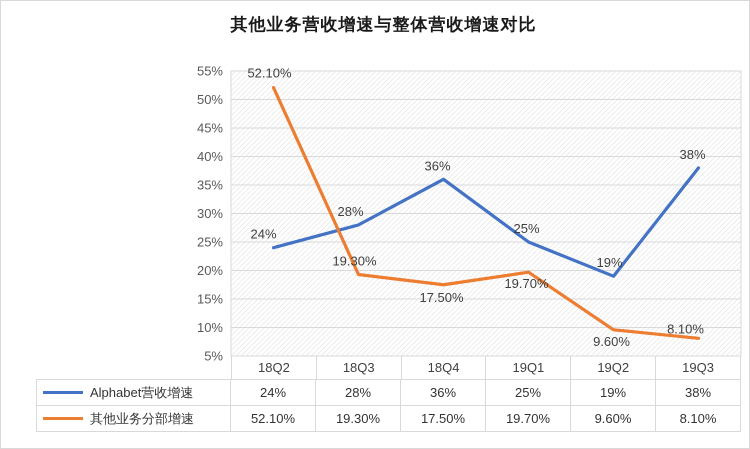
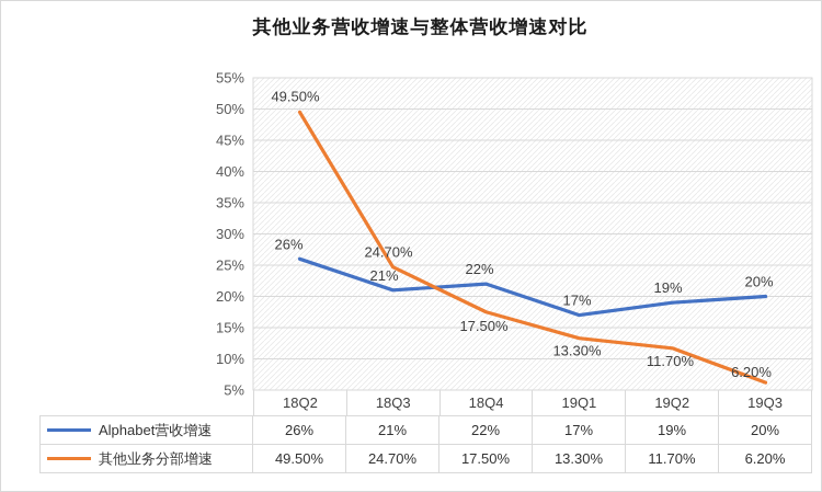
Alphabet营收增速/18Q2: 24% -> 26%
其他业务分部增速/18Q2: 52.10% -> 49.50%
Alphabet营收增速/18Q3: 28% -> 21%
其他业务分部增速/18Q3: 19.30% -> 24.70%
Alphabet营收增速/18Q4: 36% -> 22%
Alphabet营收增速/19Q1: 25% -> 17%
其他业务分部增速/19Q1: 19.70% -> 13.30%
其他业务分部增速/19Q2: 9.60% -> 11.70%
Alphabet营收增速/19Q3: 38% -> 20%
其他业务分部增速/19Q3: 8.10% -> 6.20%
